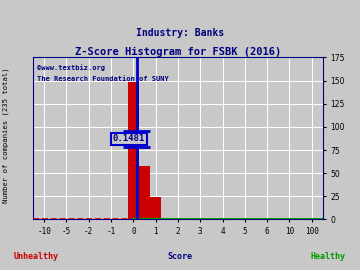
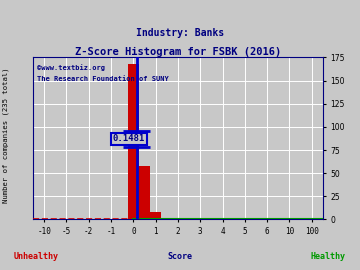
0: 148 -> 168
1: 24 -> 8
